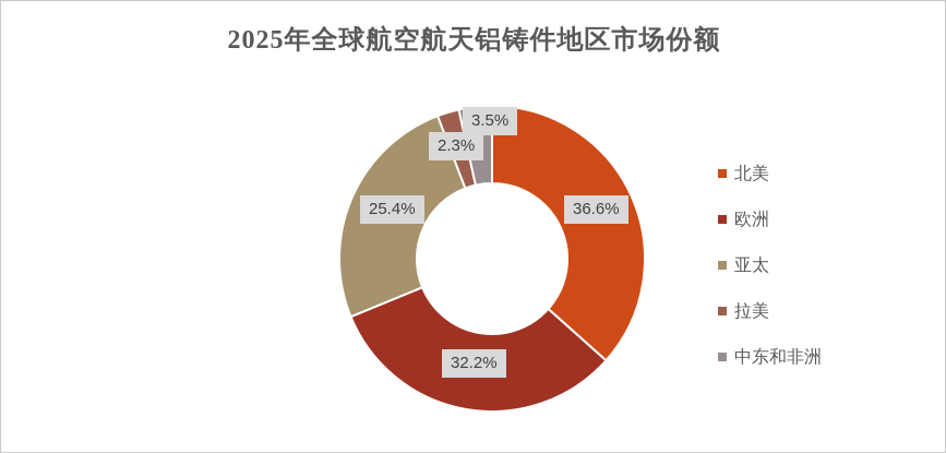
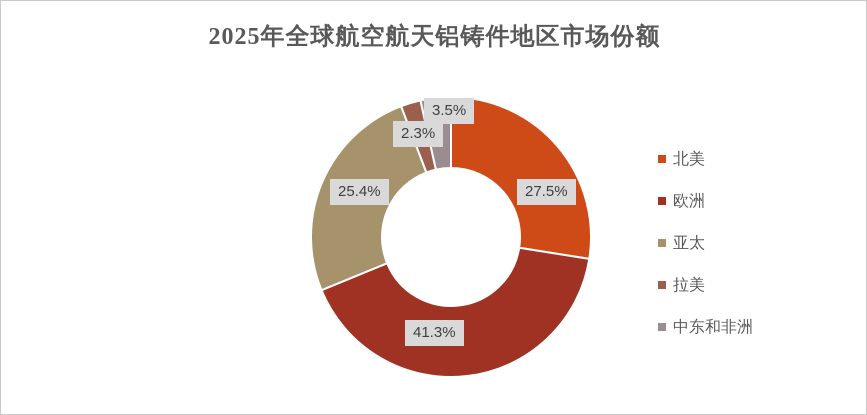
北美: 36.6% -> 27.5%
欧洲: 32.2% -> 41.3%
